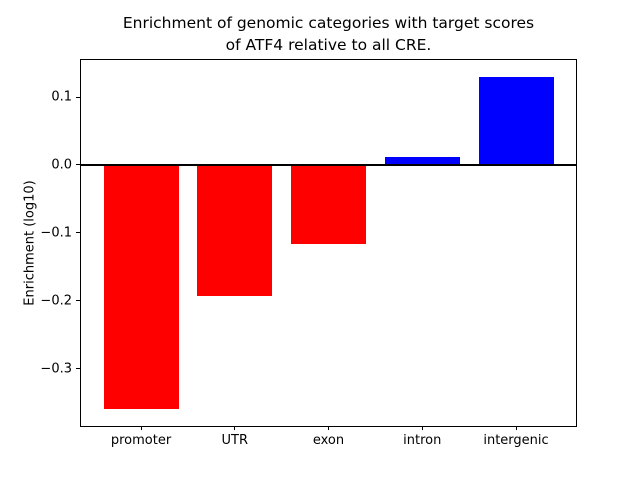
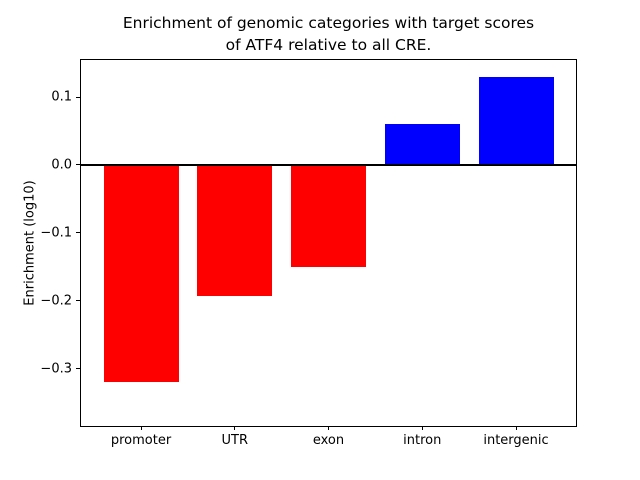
promoter: -0.36 -> -0.32
exon: -0.12 -> -0.15
intron: 0.01 -> 0.06
